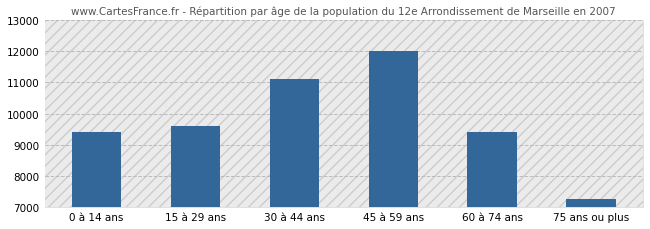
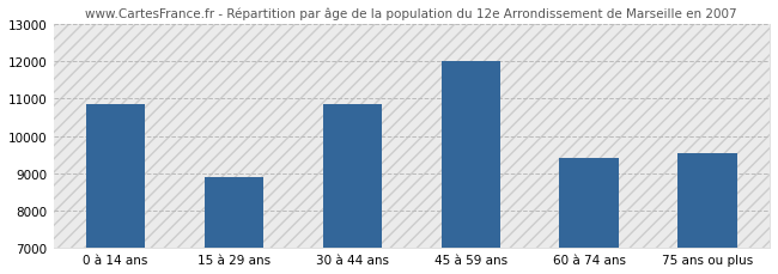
0 à 14 ans: 9400 -> 10850
15 à 29 ans: 9600 -> 8900
30 à 44 ans: 11100 -> 10850
75 ans ou plus: 7250 -> 9550
